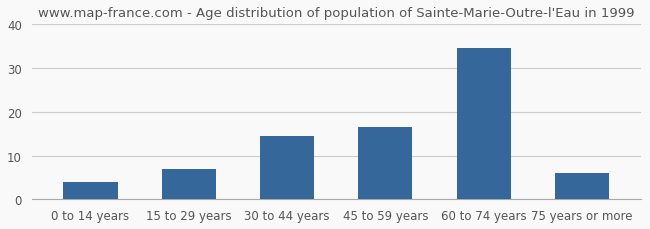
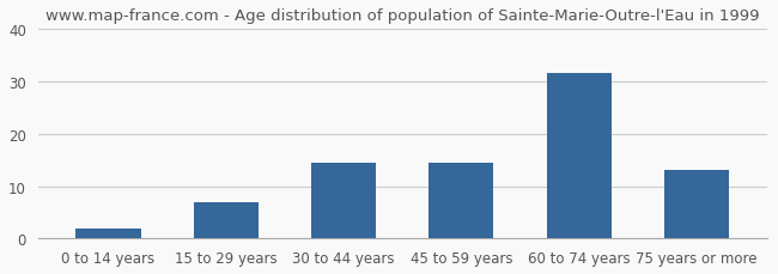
0 to 14 years: 4.0 -> 2.0
45 to 59 years: 16.5 -> 14.5
60 to 74 years: 34.5 -> 31.5
75 years or more: 6.0 -> 13.0
